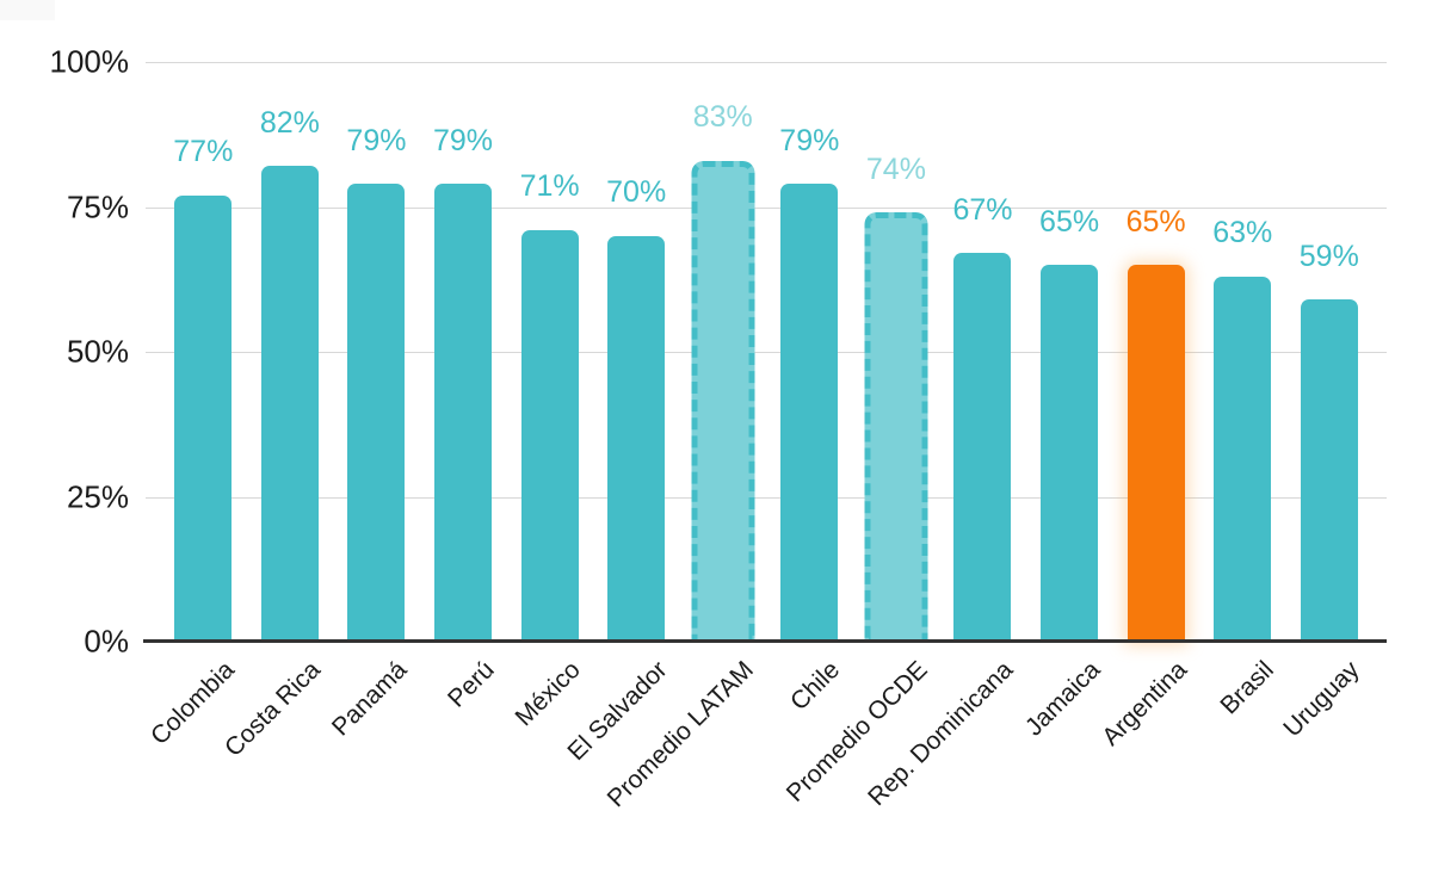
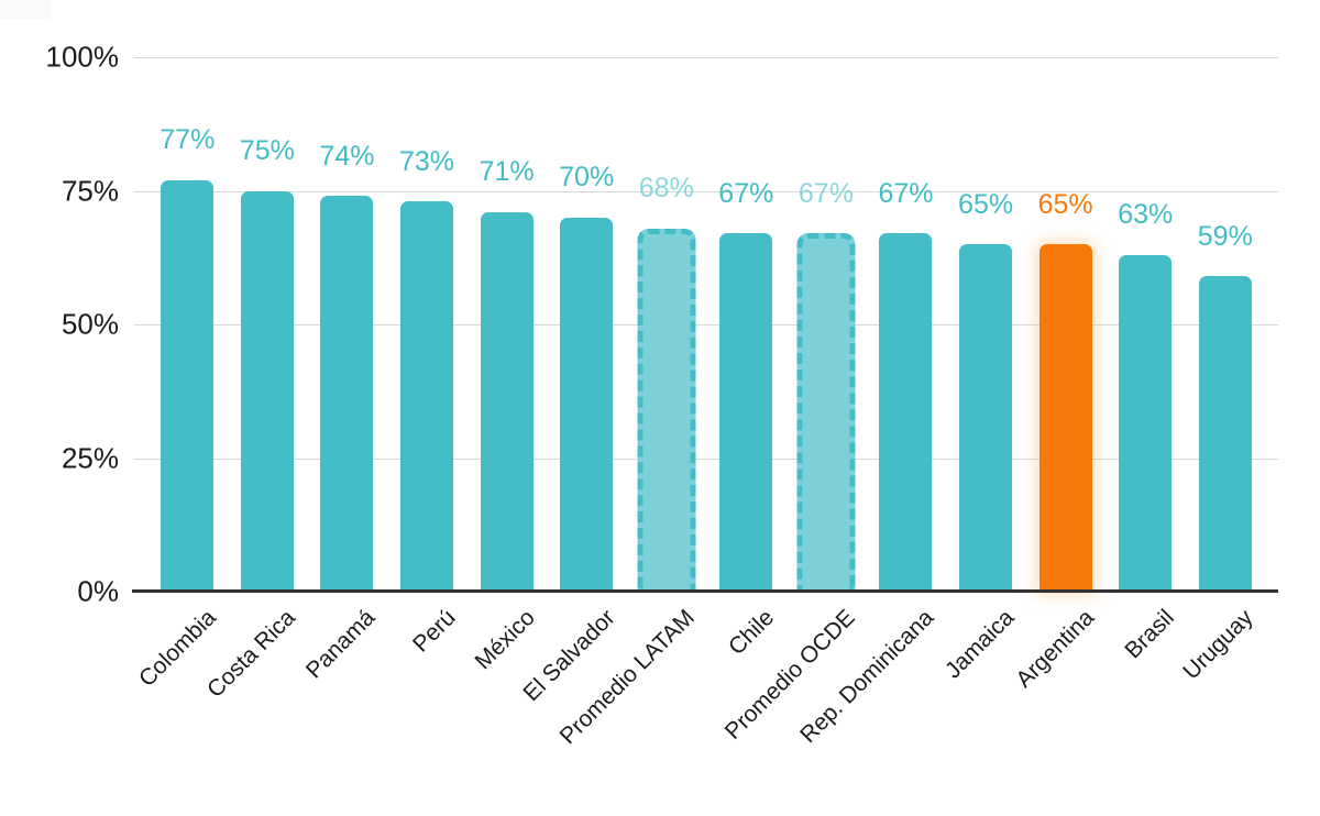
Costa Rica: 82% -> 75%
Panamá: 79% -> 74%
Perú: 79% -> 73%
Promedio LATAM: 83% -> 68%
Chile: 79% -> 67%
Promedio OCDE: 74% -> 67%
